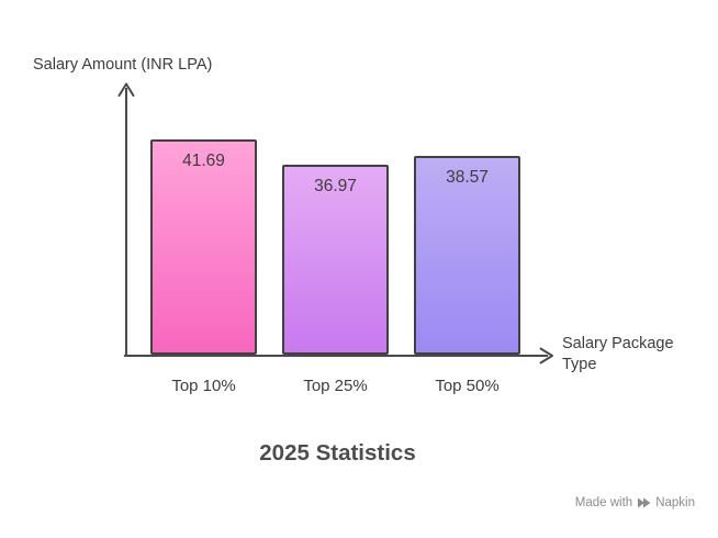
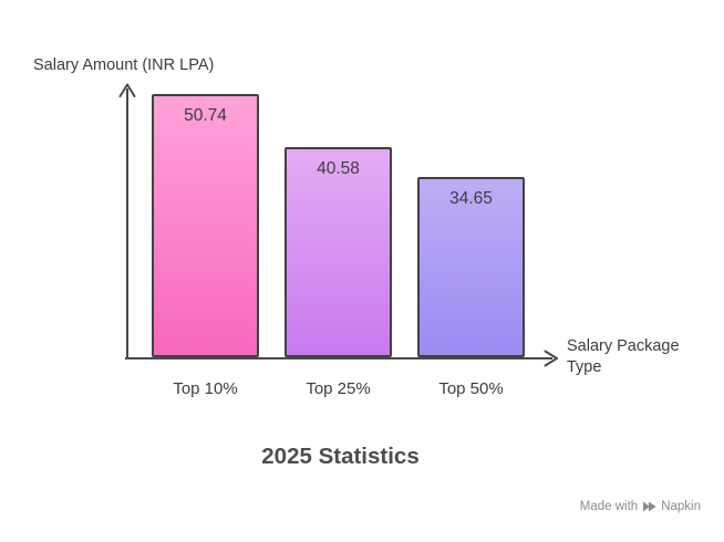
Top 10%: 41.69 -> 50.74
Top 25%: 36.97 -> 40.58
Top 50%: 38.57 -> 34.65
